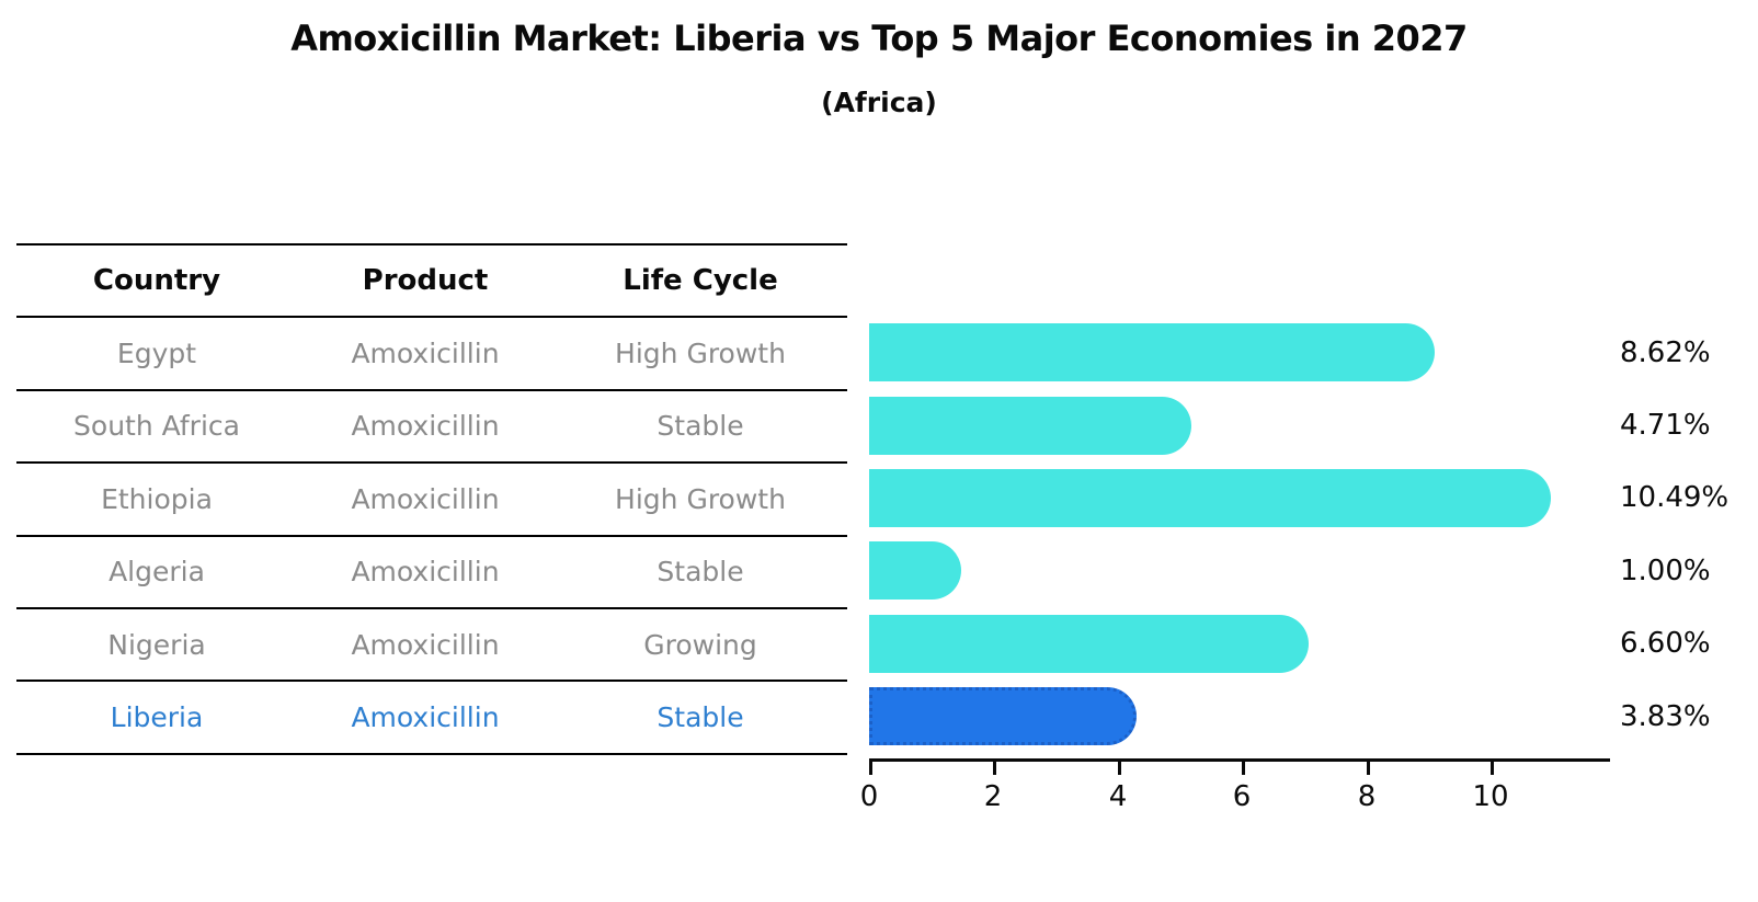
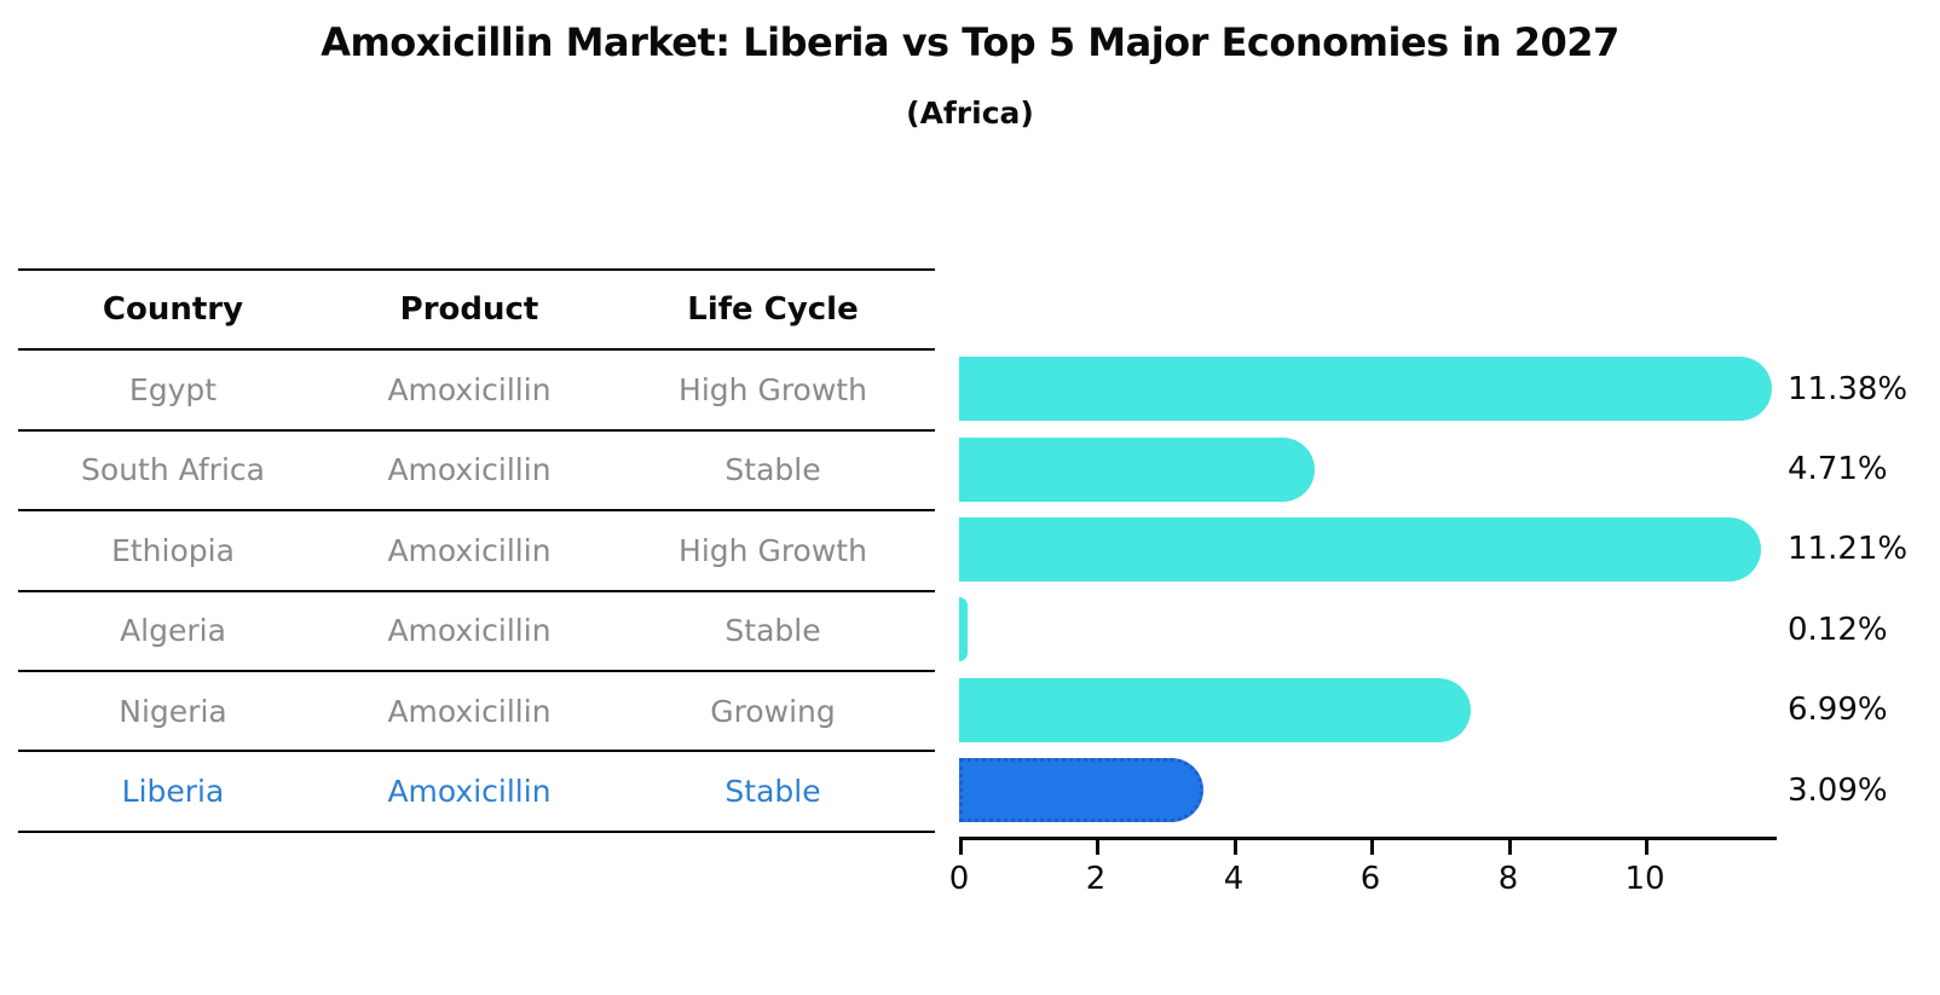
Egypt: 8.62% -> 11.38%
Ethiopia: 10.49% -> 11.21%
Algeria: 1.00% -> 0.12%
Nigeria: 6.60% -> 6.99%
Liberia: 3.83% -> 3.09%
